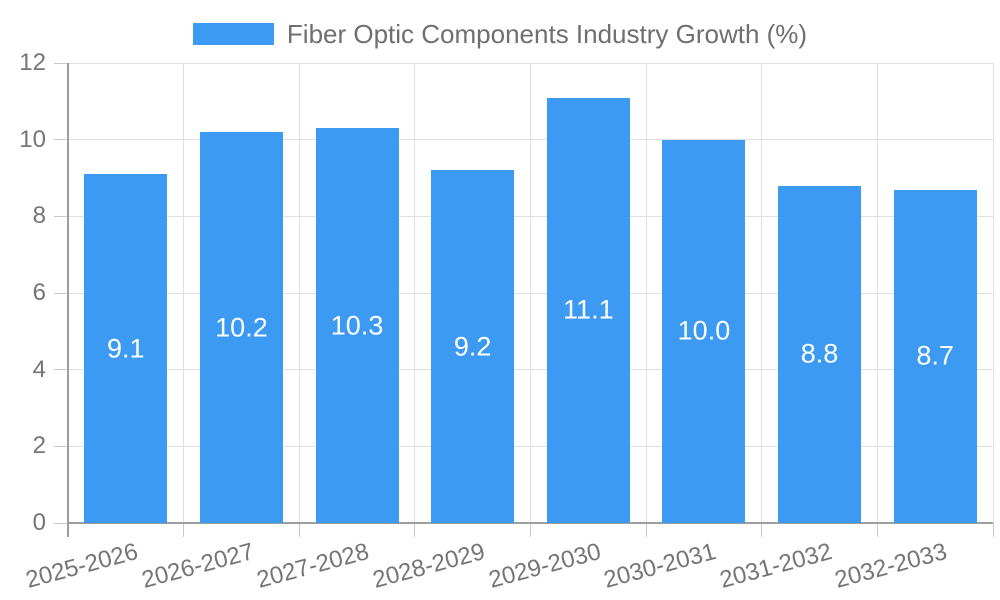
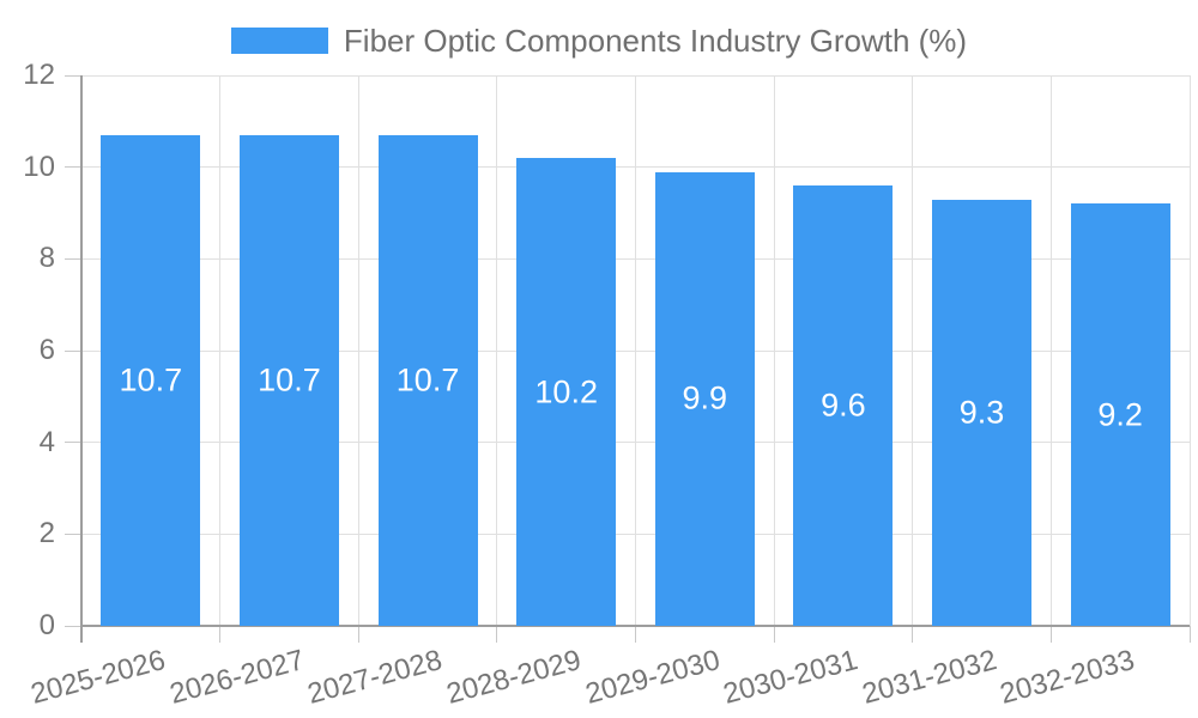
2025-2026: 9.1 -> 10.7
2026-2027: 10.2 -> 10.7
2027-2028: 10.3 -> 10.7
2028-2029: 9.2 -> 10.2
2029-2030: 11.1 -> 9.9
2030-2031: 10.0 -> 9.6
2031-2032: 8.8 -> 9.3
2032-2033: 8.7 -> 9.2
